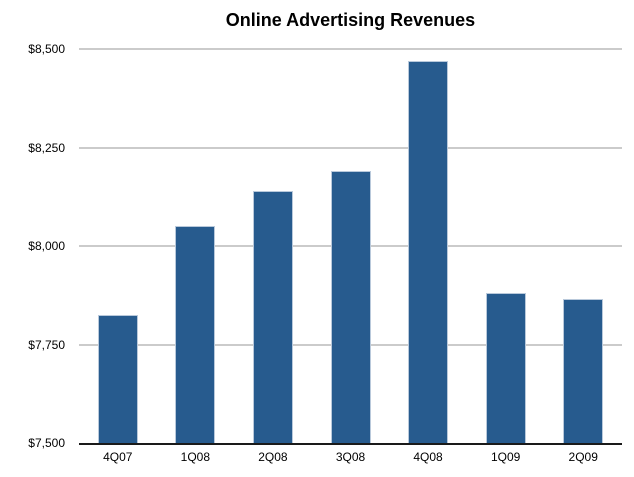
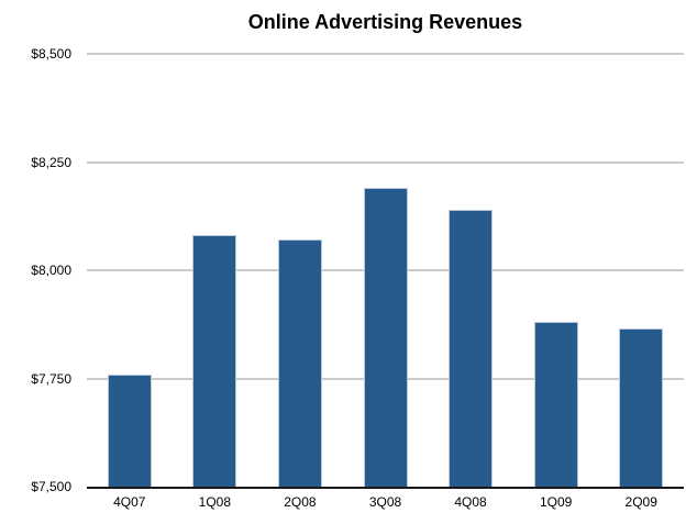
4Q07: $7820 -> $7760
1Q08: $8050 -> $8080
2Q08: $8140 -> $8070
4Q08: $8470 -> $8140
